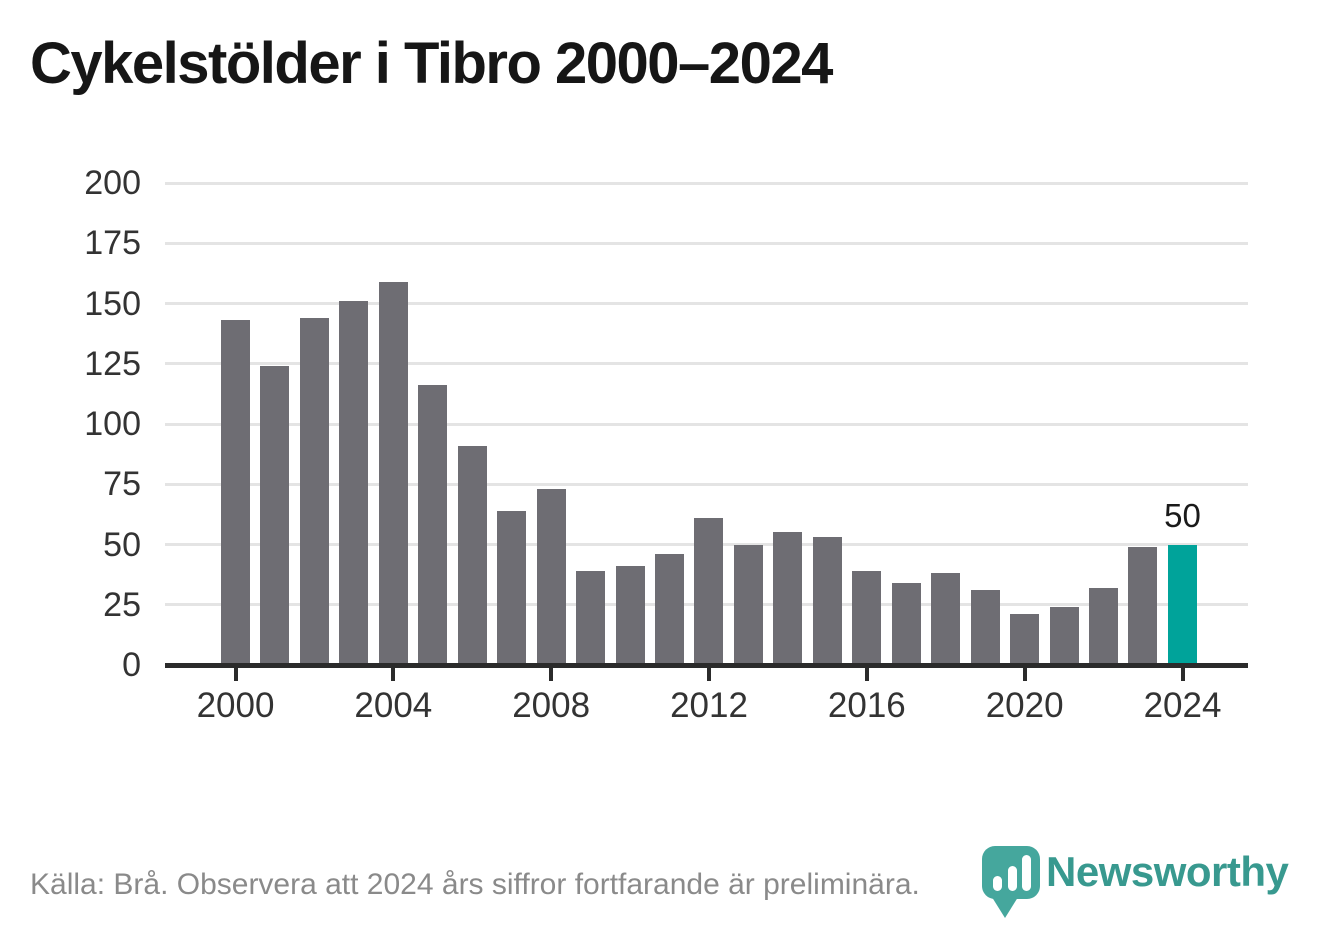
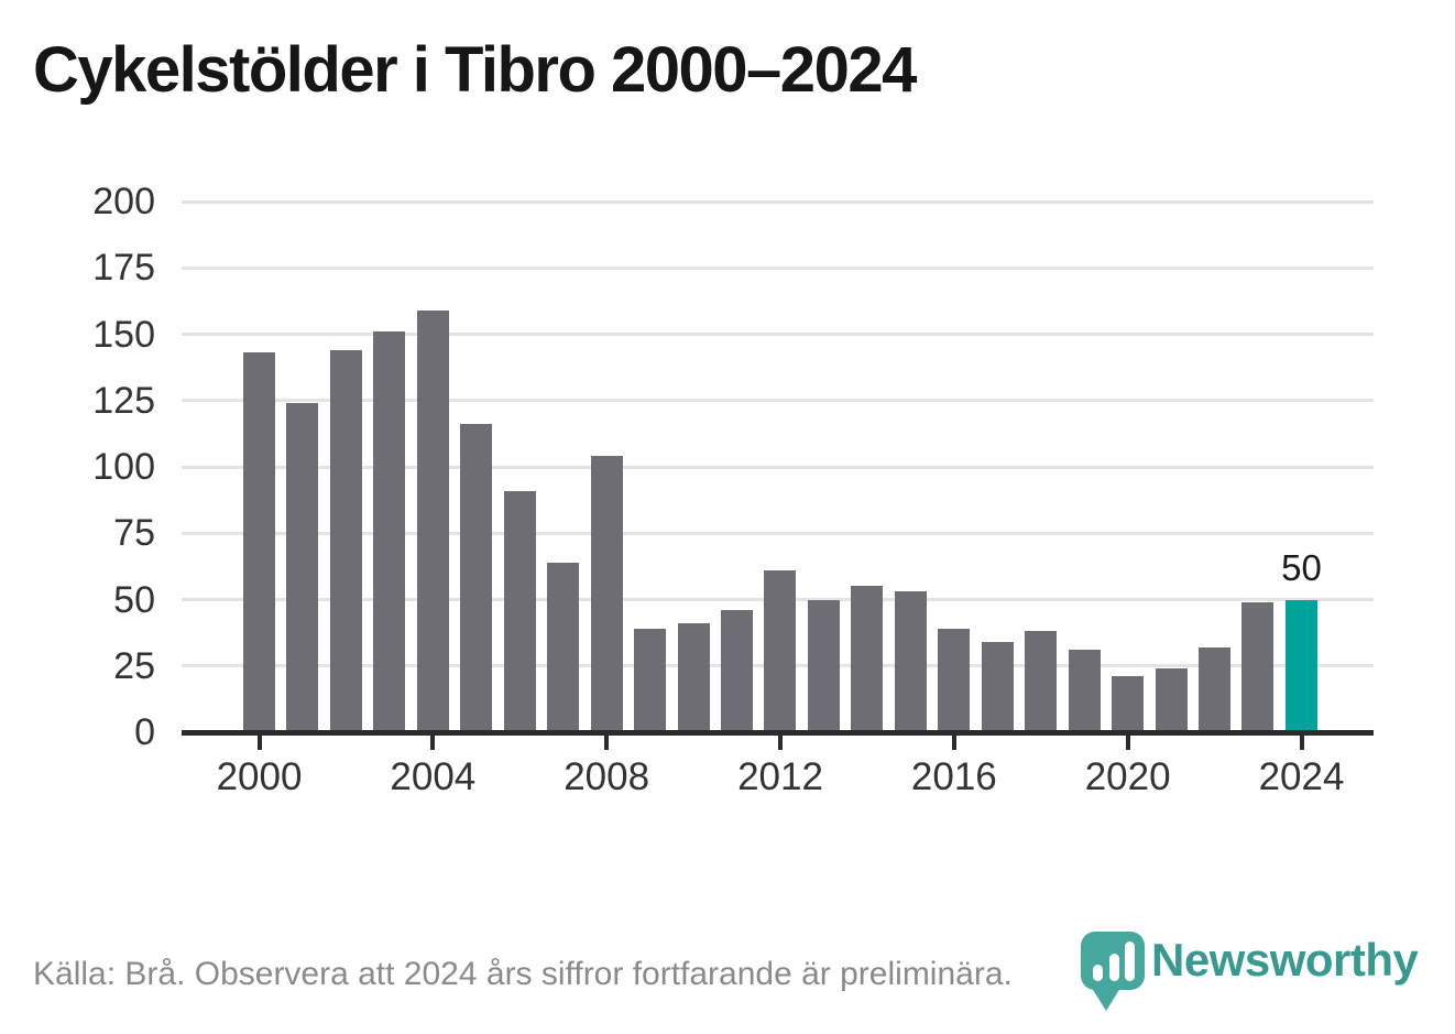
2008: 73 -> 104
